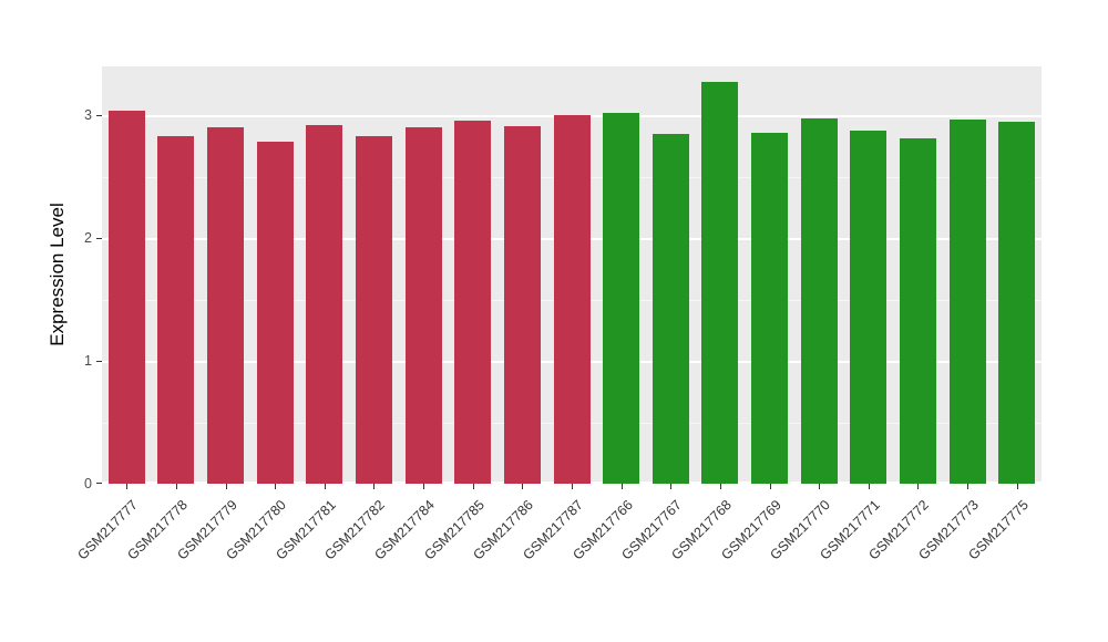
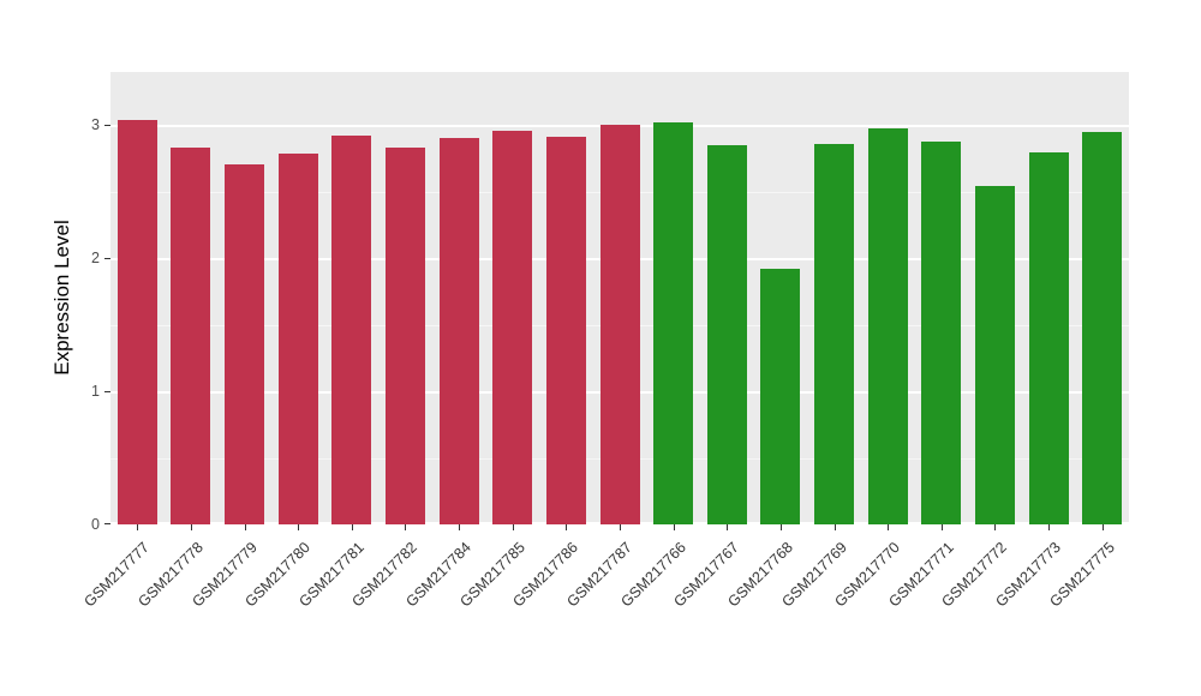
GSM217779: 2.90 -> 2.71
GSM217768: 3.27 -> 1.92
GSM217772: 2.81 -> 2.54
GSM217773: 2.97 -> 2.80
